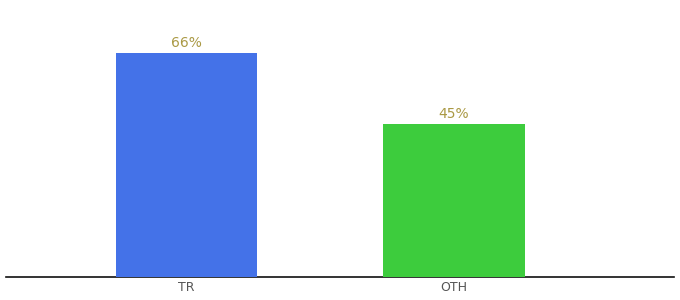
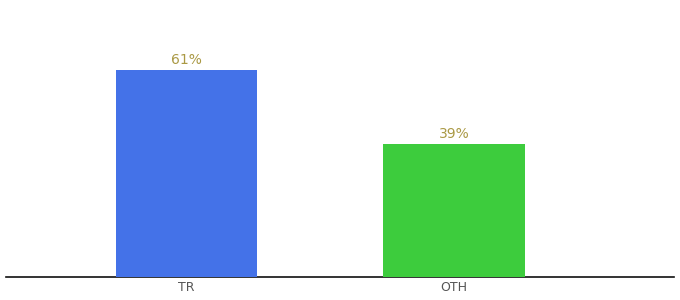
TR: 66% -> 61%
OTH: 45% -> 39%
